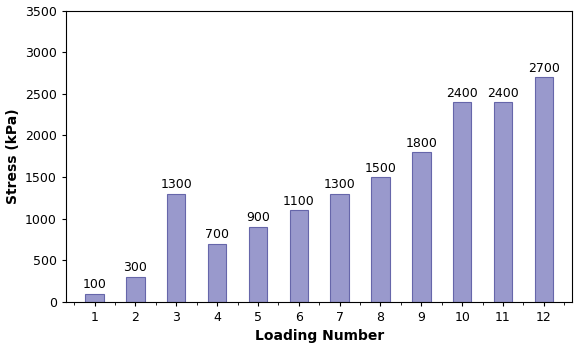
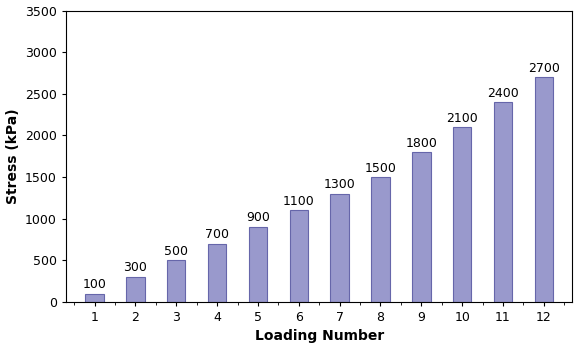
3: 1300 -> 500
10: 2400 -> 2100
